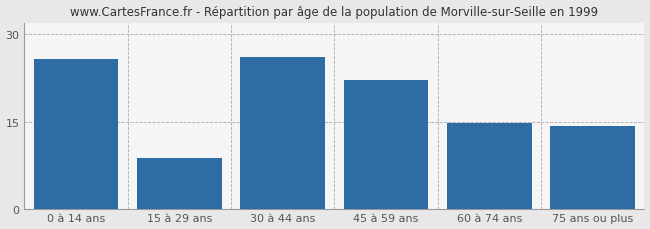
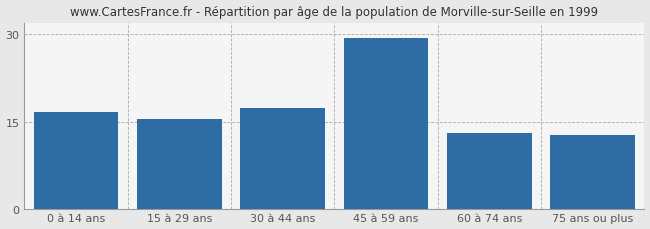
0 à 14 ans: 25.8 -> 16.6
15 à 29 ans: 8.8 -> 15.4
30 à 44 ans: 26.2 -> 17.3
45 à 59 ans: 22.2 -> 29.4
60 à 74 ans: 14.8 -> 13.1
75 ans ou plus: 14.2 -> 12.7
